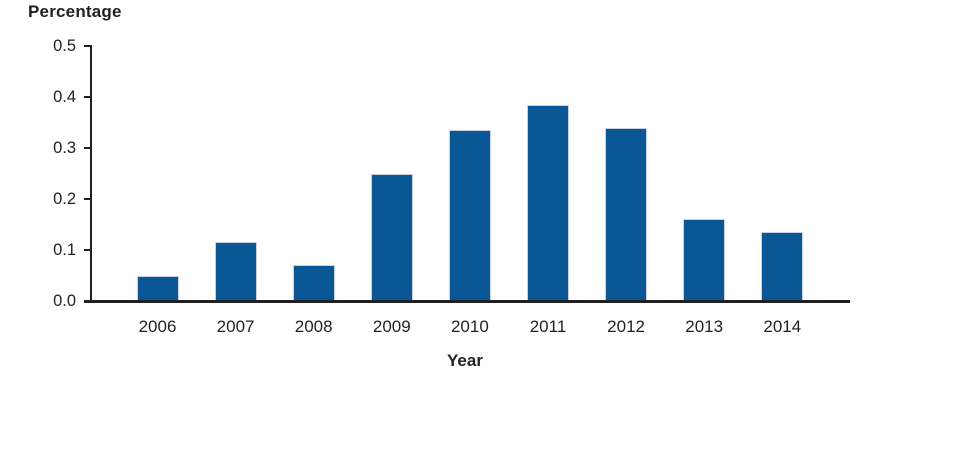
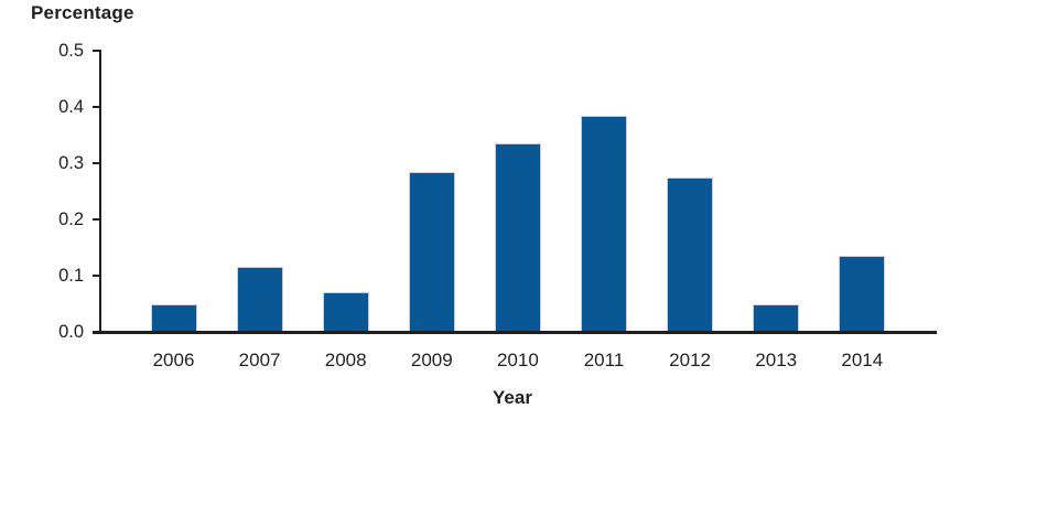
2009: 0.25 -> 0.28
2012: 0.34 -> 0.28
2013: 0.16 -> 0.05
